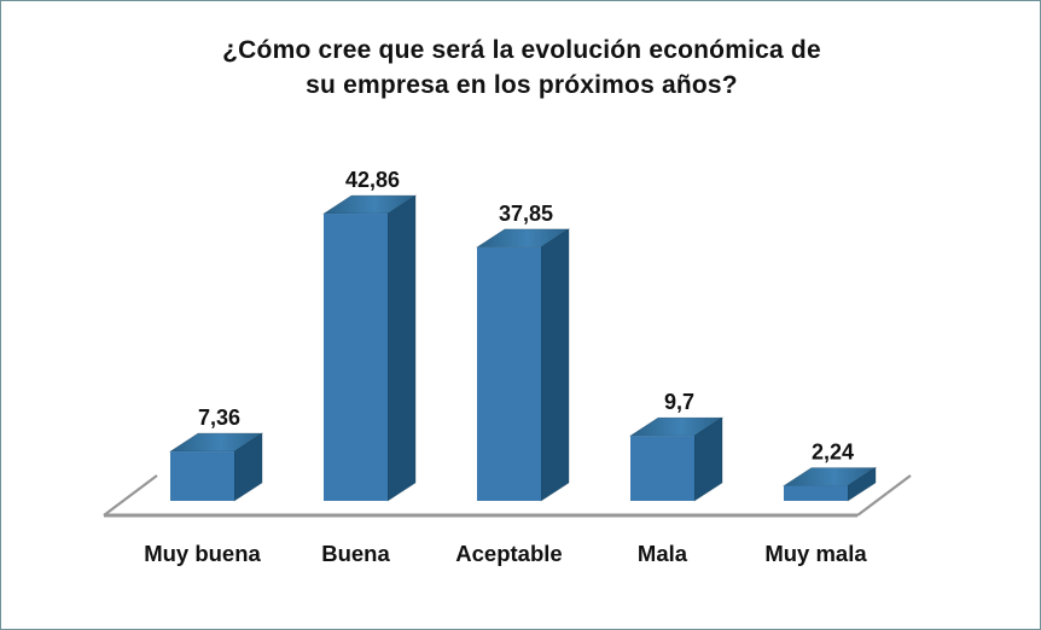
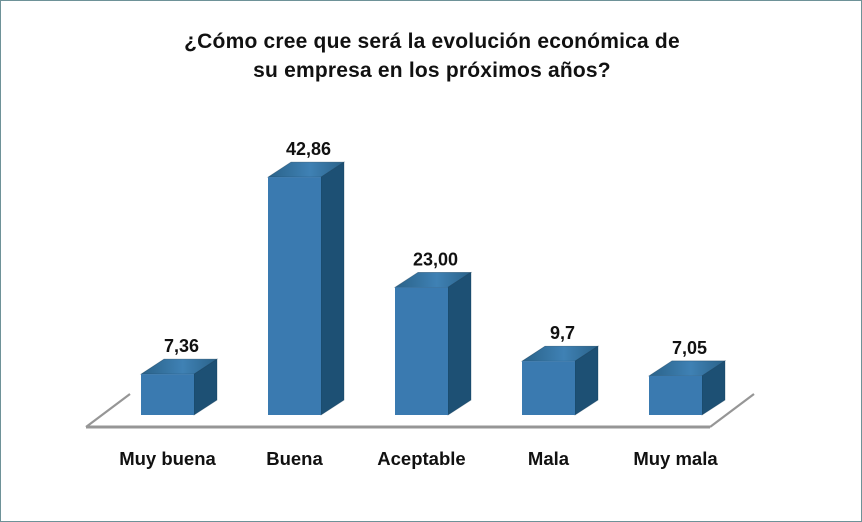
Aceptable: 37,85 -> 23,00
Muy mala: 2,24 -> 7,05
